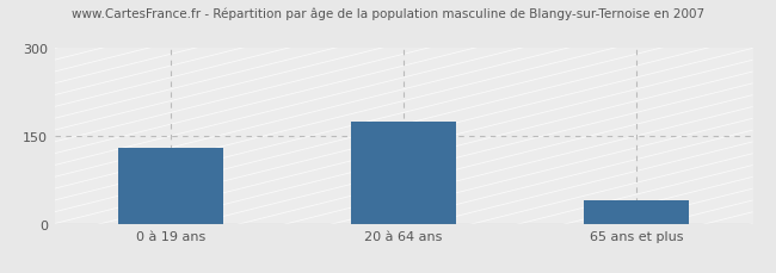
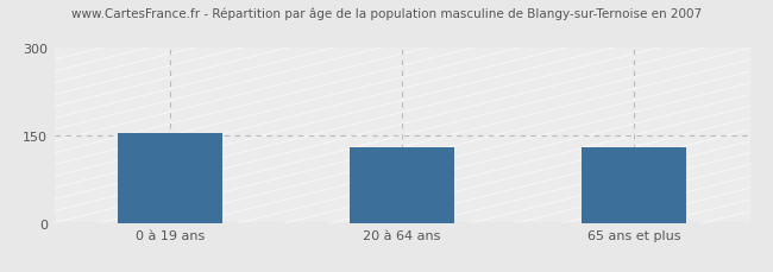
0 à 19 ans: 130 -> 155
20 à 64 ans: 175 -> 130
65 ans et plus: 40 -> 130
